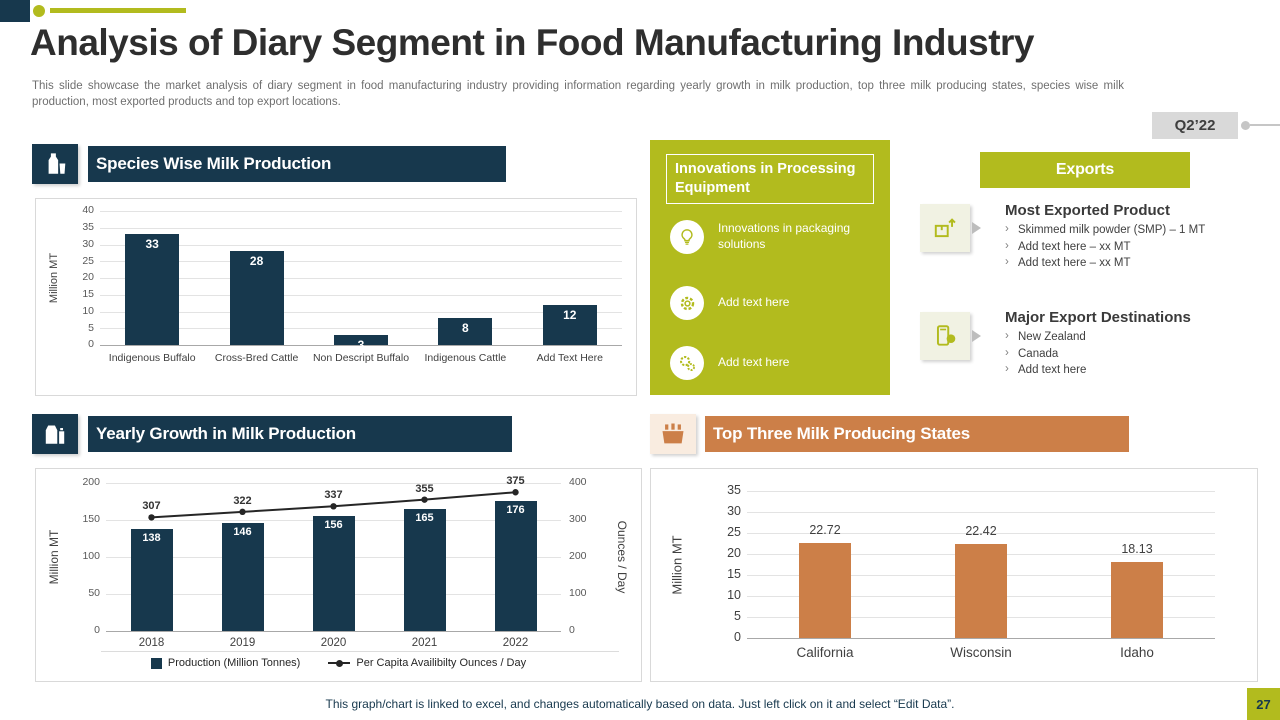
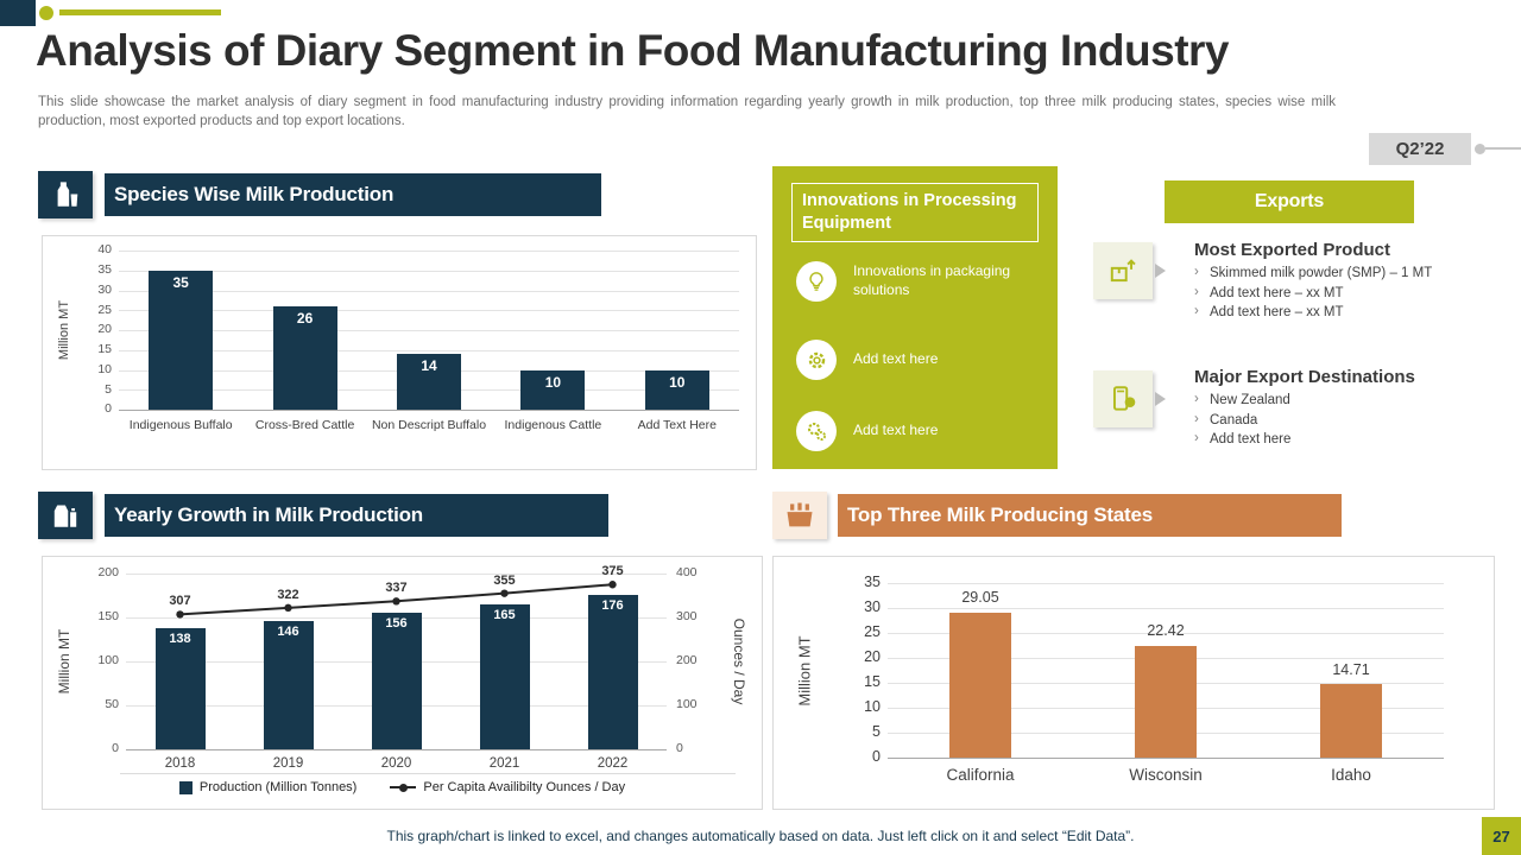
Species Wise Milk Production/Indigenous Buffalo: 33 -> 35
Species Wise Milk Production/Cross-Bred Cattle: 28 -> 26
Species Wise Milk Production/Non Descript Buffalo: 3 -> 14
Species Wise Milk Production/Indigenous Cattle: 8 -> 10
Species Wise Milk Production/Add Text Here: 12 -> 10
Top Three Milk Producing States/California: 22.72 -> 29.05
Top Three Milk Producing States/Idaho: 18.13 -> 14.71
